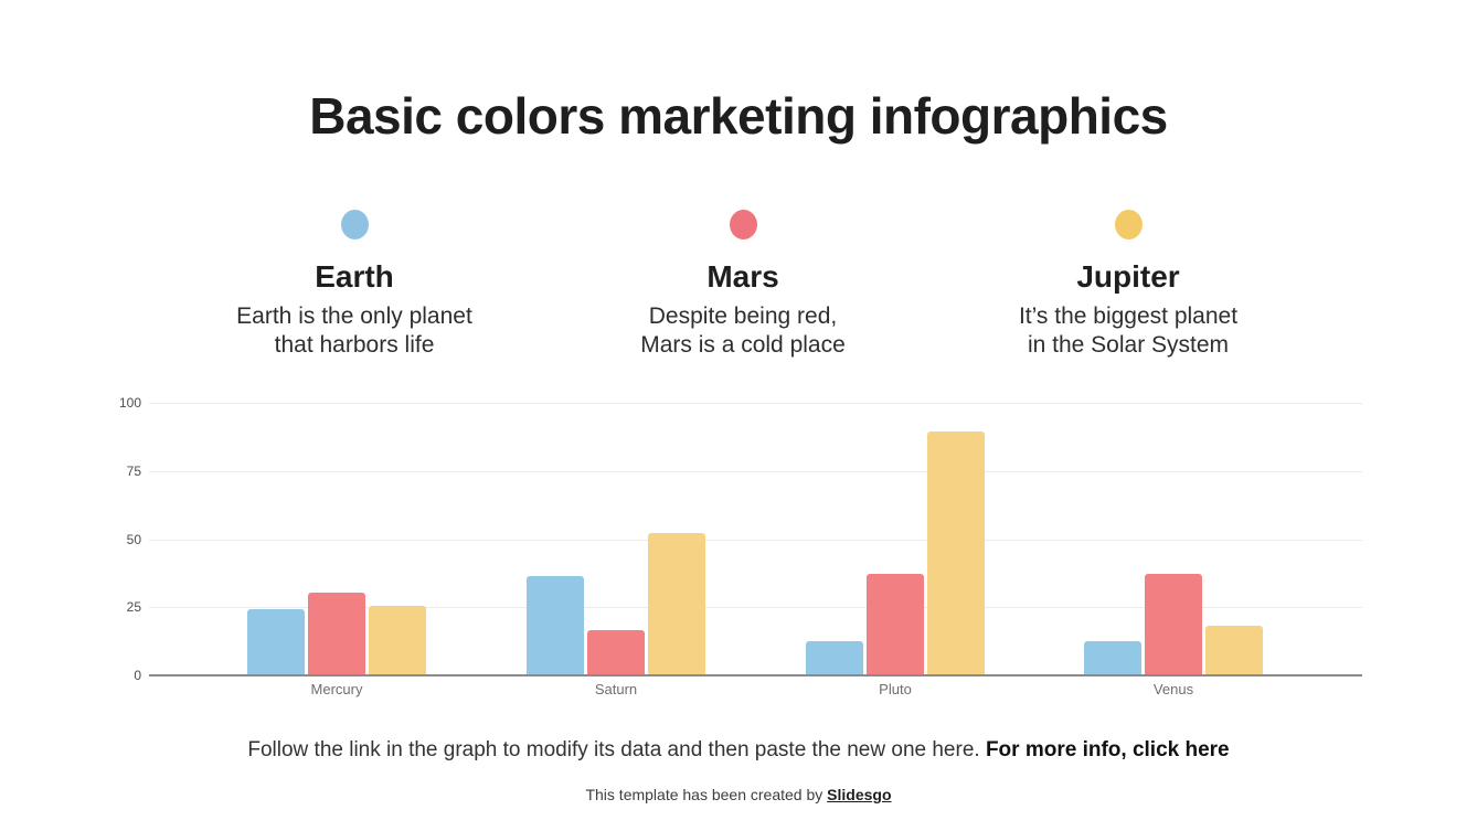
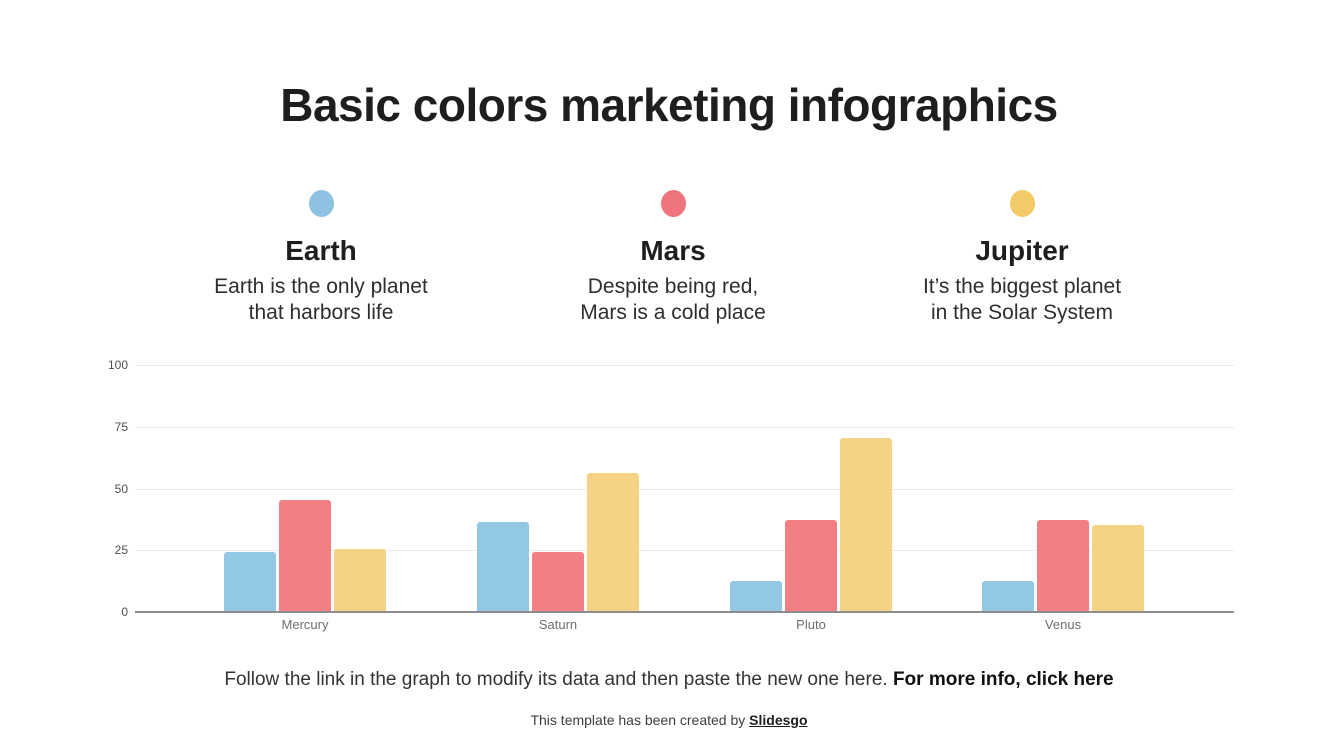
Mars/Mercury: 30 -> 45
Mars/Saturn: 16 -> 24
Jupiter/Saturn: 52 -> 56
Jupiter/Pluto: 89 -> 70
Jupiter/Venus: 18 -> 35
